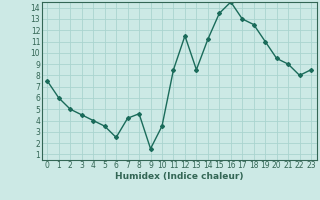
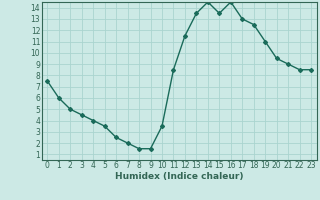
7: 4.2 -> 2.0
8: 4.6 -> 1.5
13: 8.5 -> 13.5
14: 11.2 -> 14.5
22: 8.0 -> 8.5
